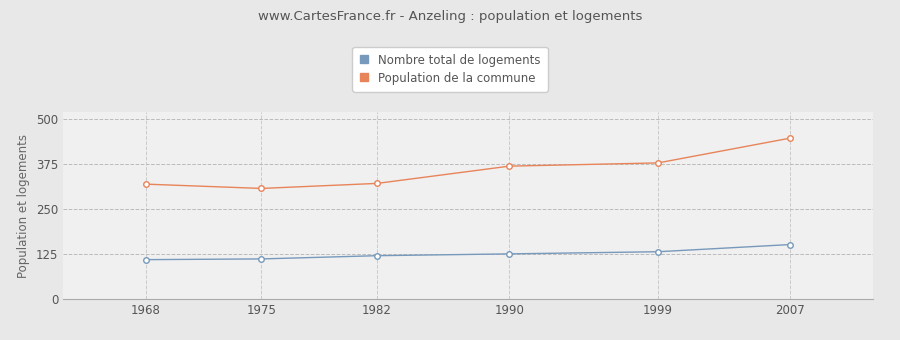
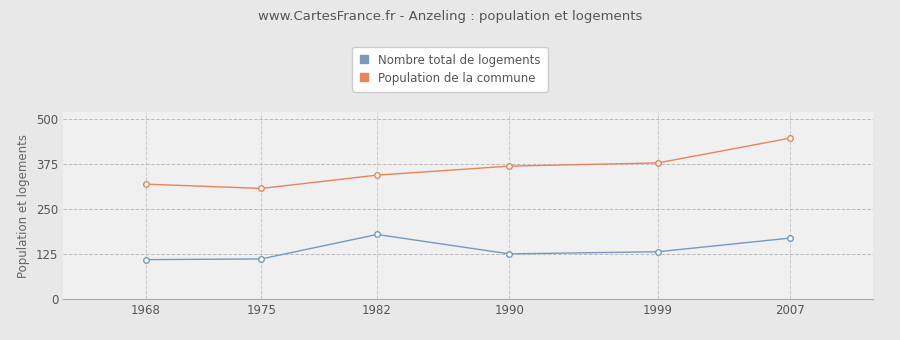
Nombre total de logements/1982: 121 -> 180
Population de la commune/1982: 322 -> 345
Nombre total de logements/2007: 152 -> 170
